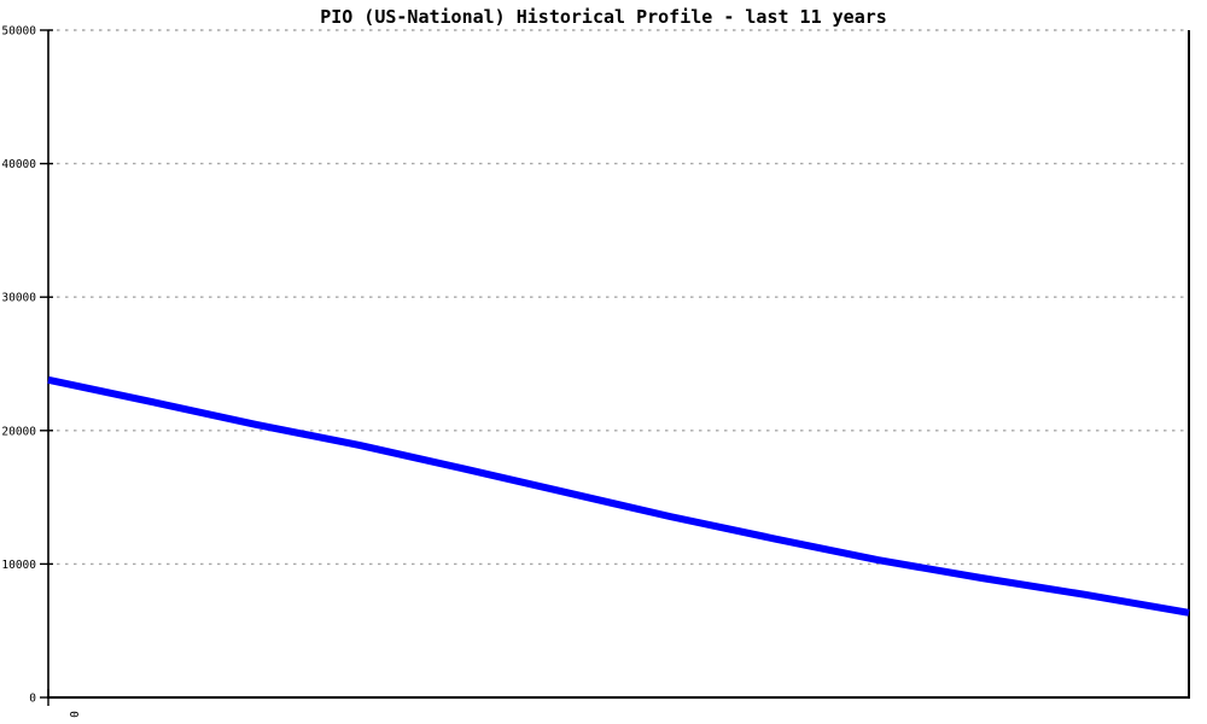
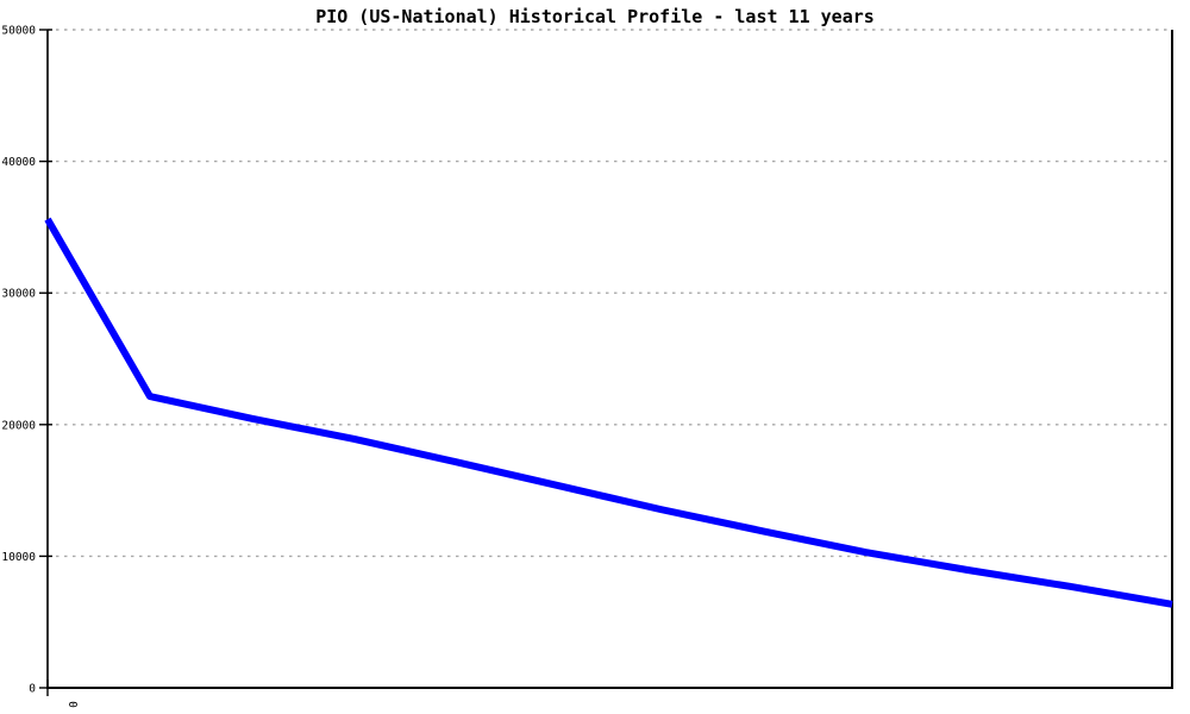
0: 23800 -> 35600
